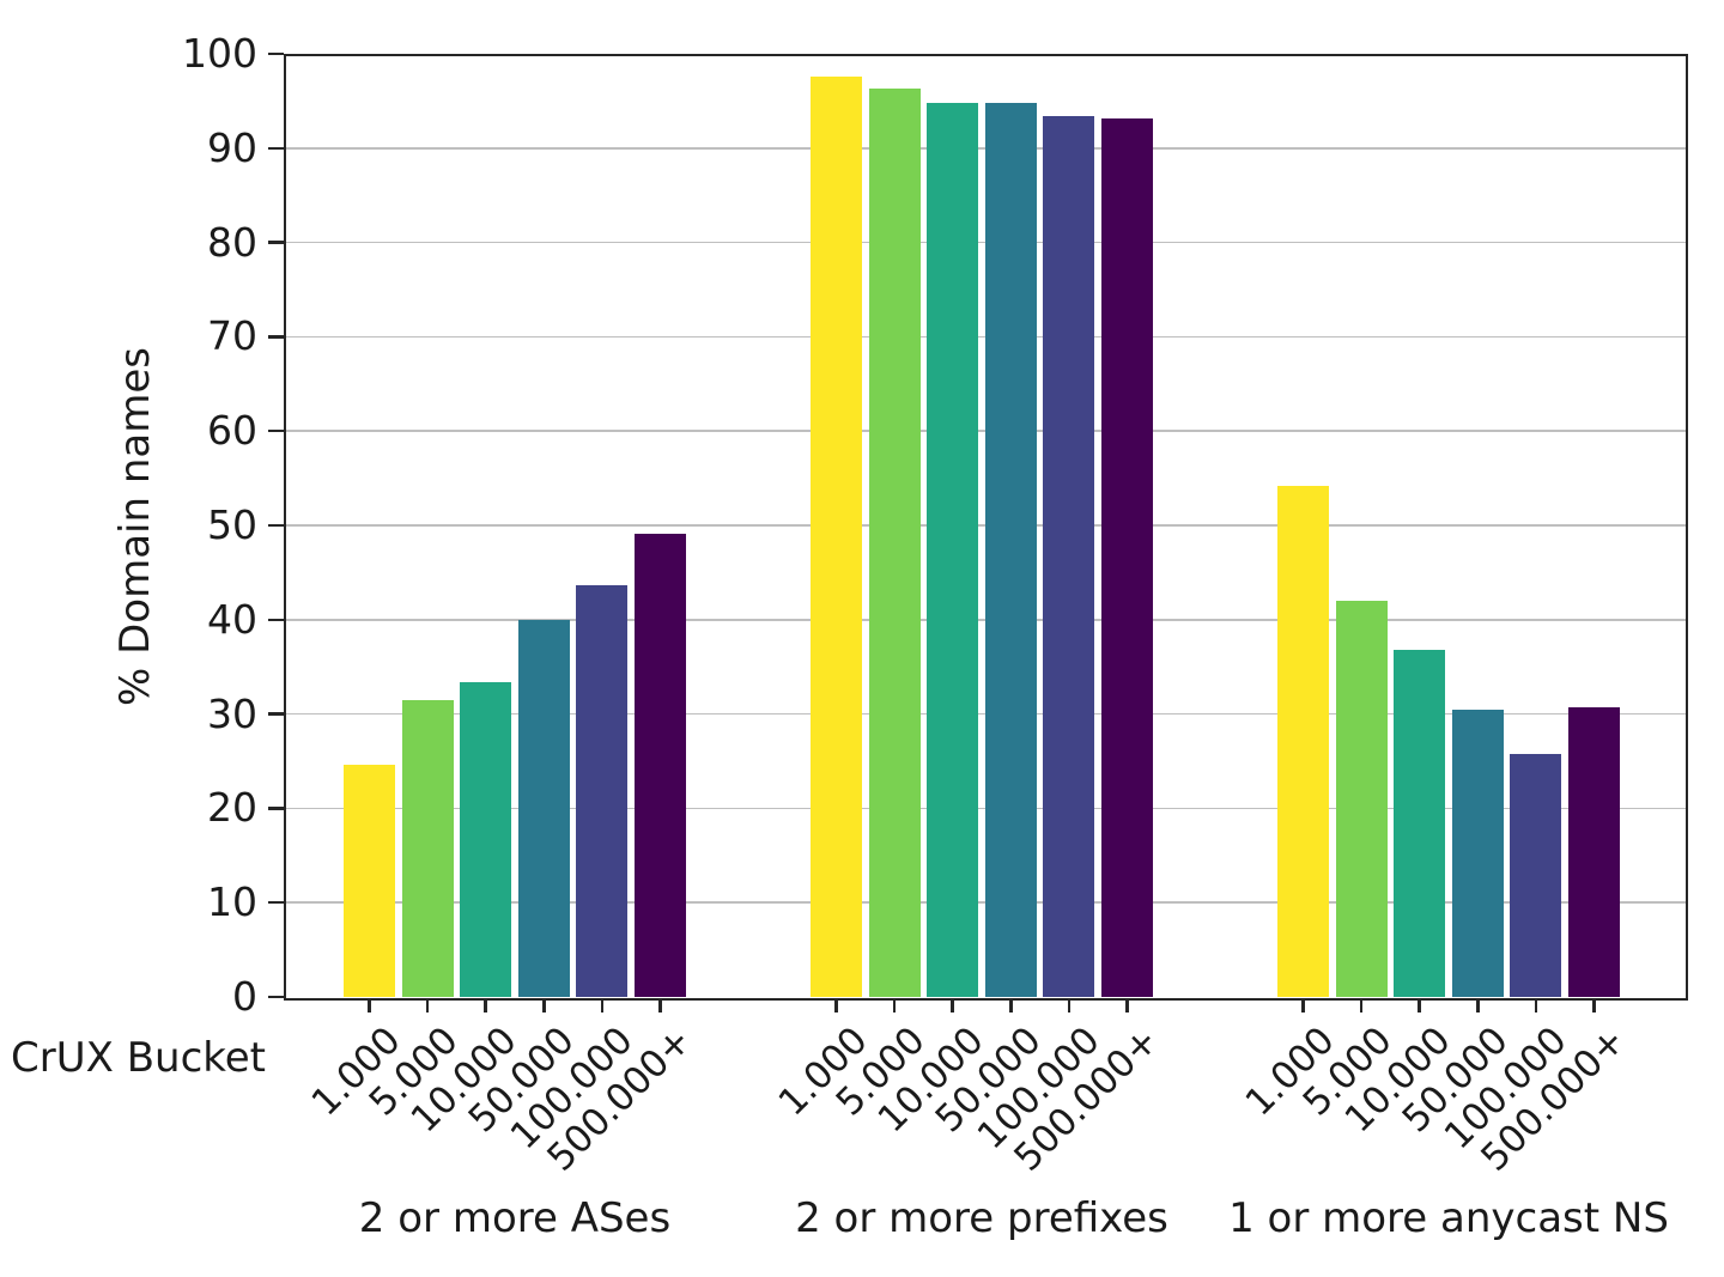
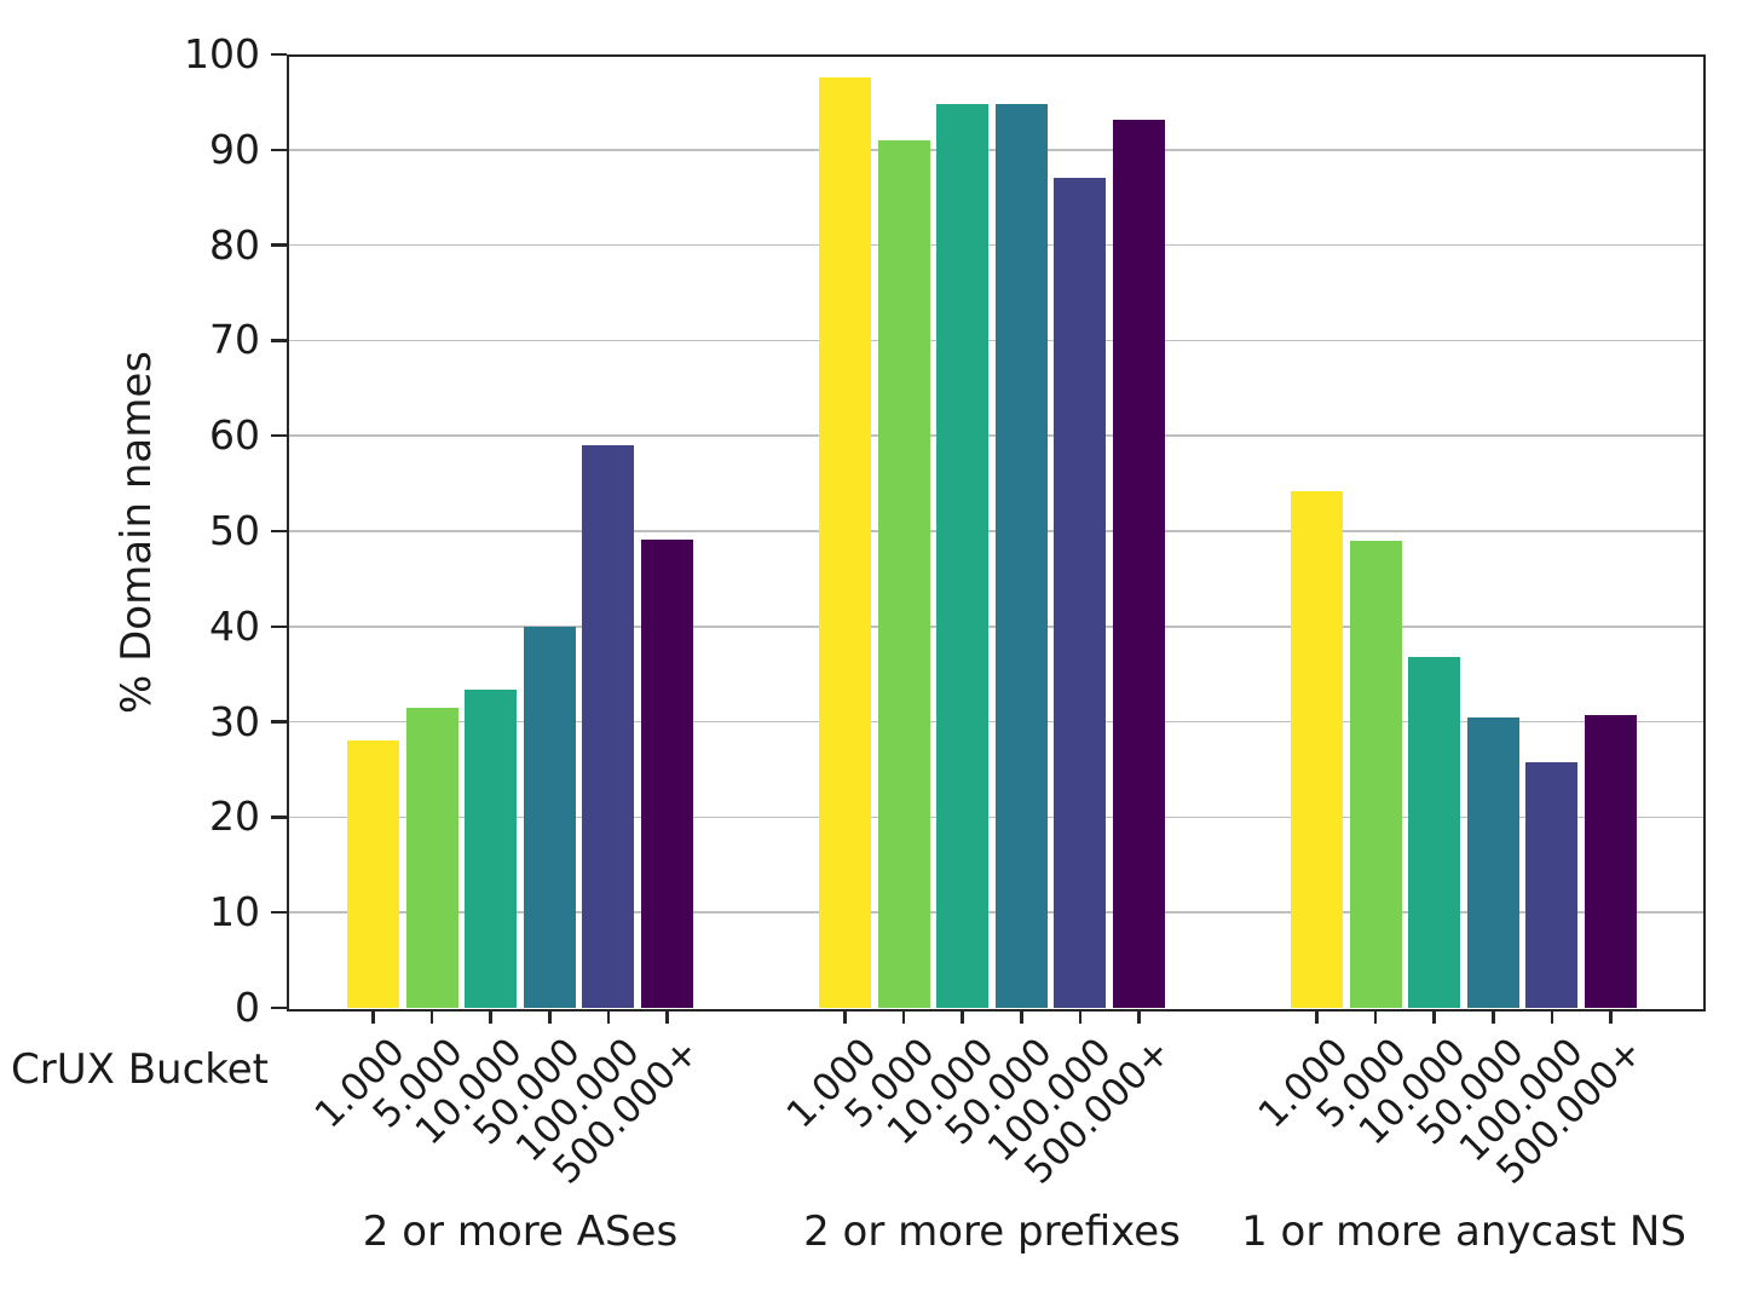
2 or more ASes/1.000: 25 -> 28
2 or more prefixes/5.000: 96 -> 91
1 or more anycast NS/5.000: 42 -> 49
2 or more ASes/100.000: 44 -> 59
2 or more prefixes/100.000: 93 -> 87
